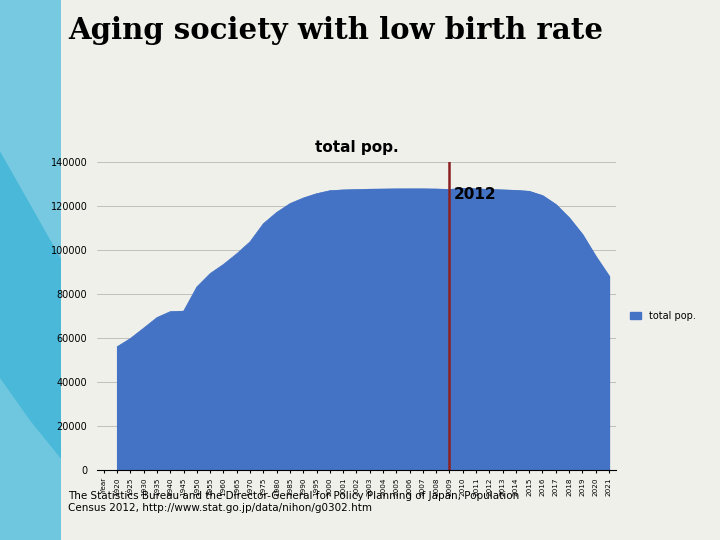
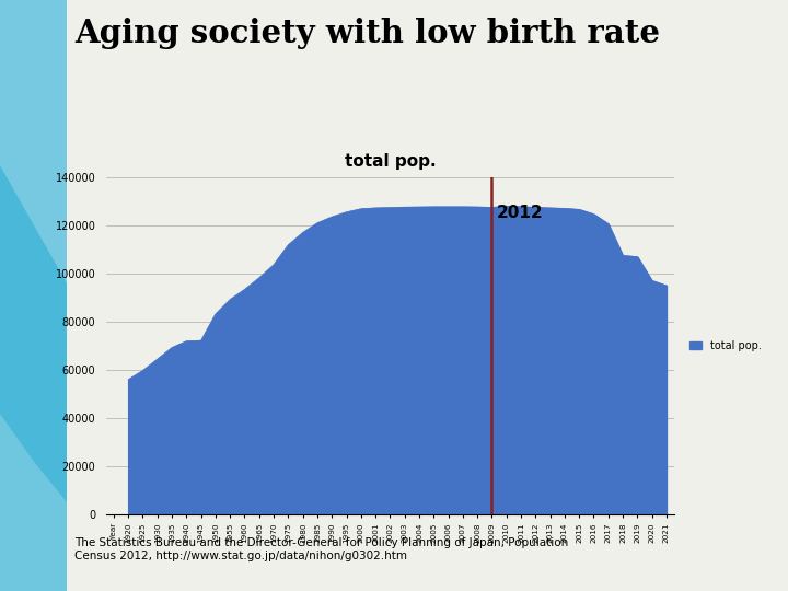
2018: 114600 -> 107500
2021: 88100 -> 95000
